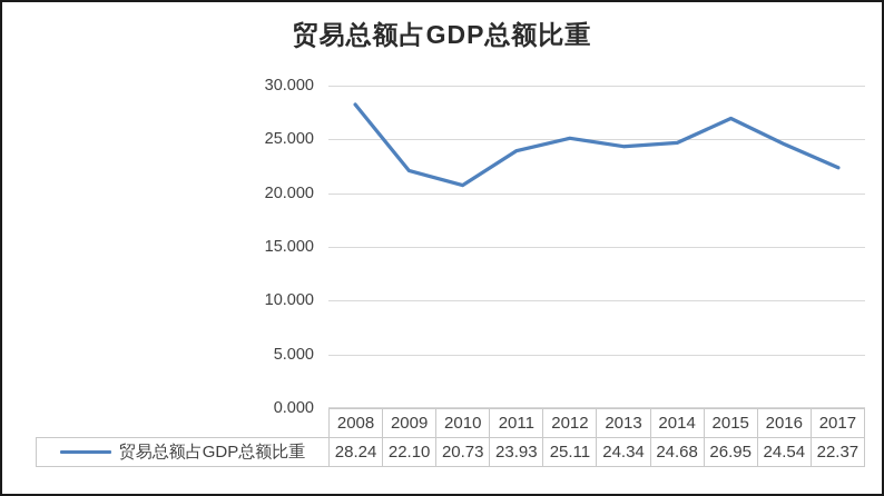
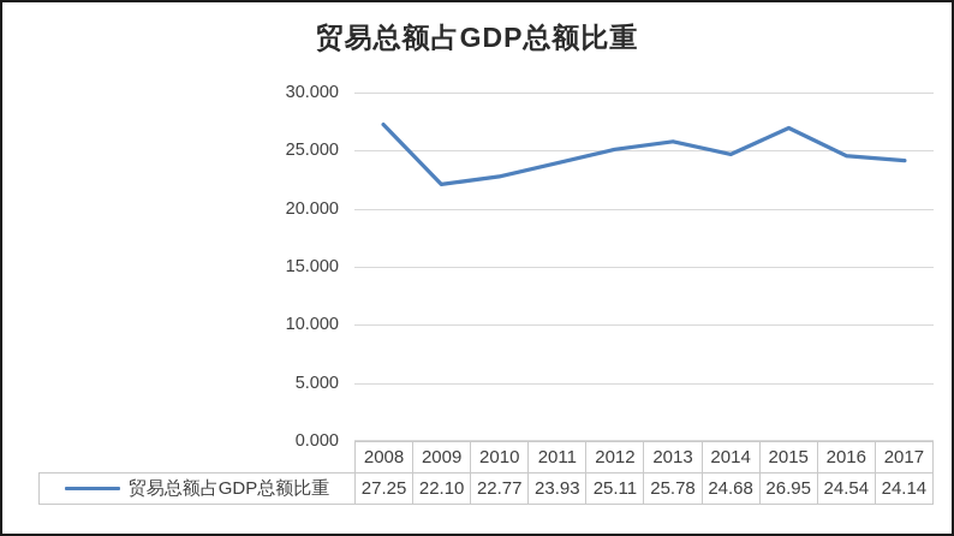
2008: 28.24 -> 27.25
2010: 20.73 -> 22.77
2013: 24.34 -> 25.78
2017: 22.37 -> 24.14
